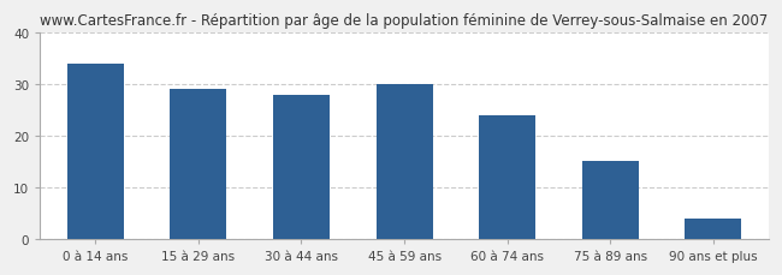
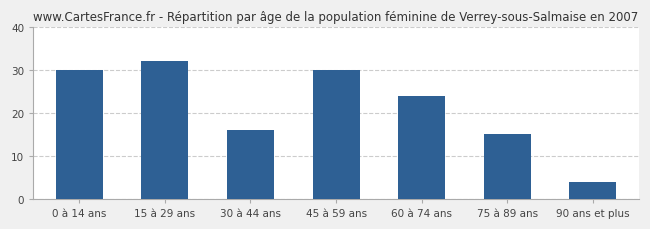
0 à 14 ans: 34 -> 30
15 à 29 ans: 29 -> 32
30 à 44 ans: 28 -> 16
